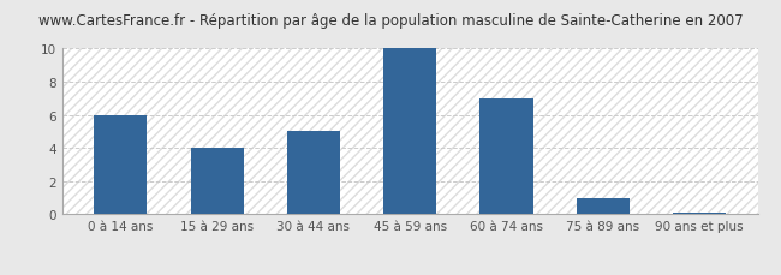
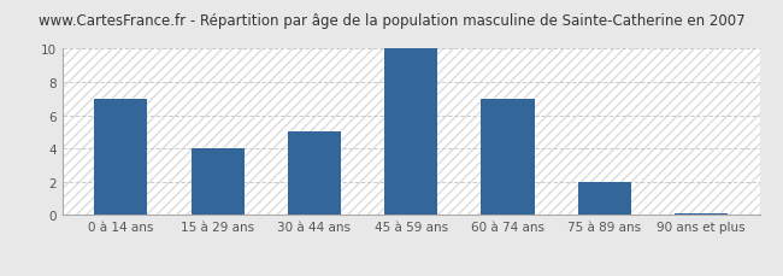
0 à 14 ans: 6.0 -> 7.0
75 à 89 ans: 1.0 -> 2.0
